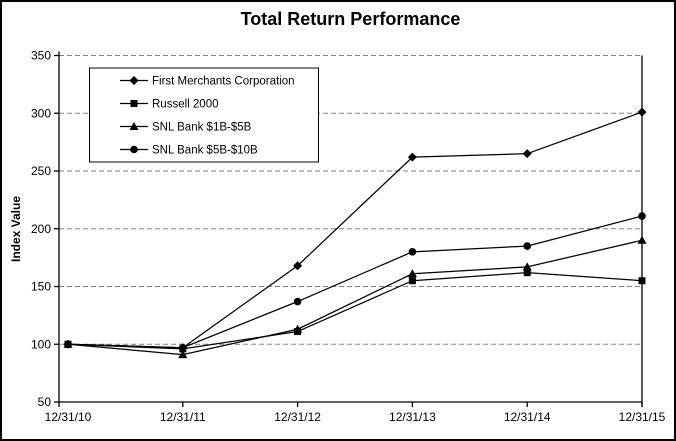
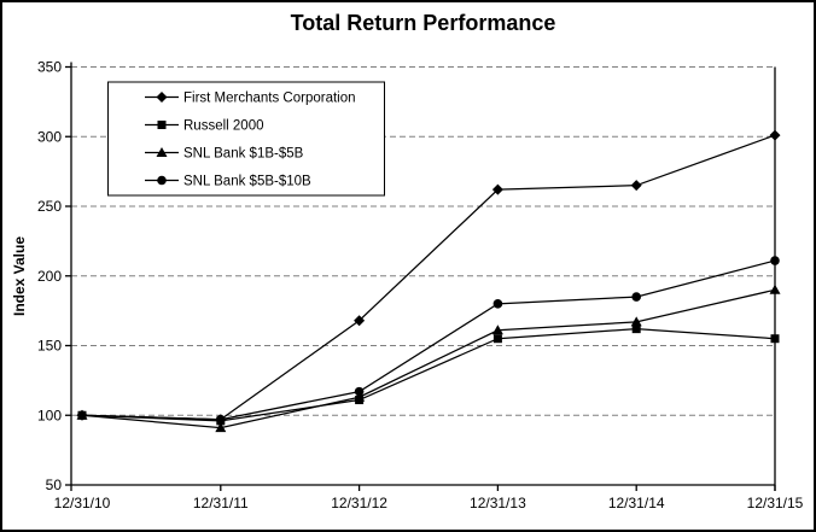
SNL Bank $5B-$10B/12/31/12: 137 -> 117
